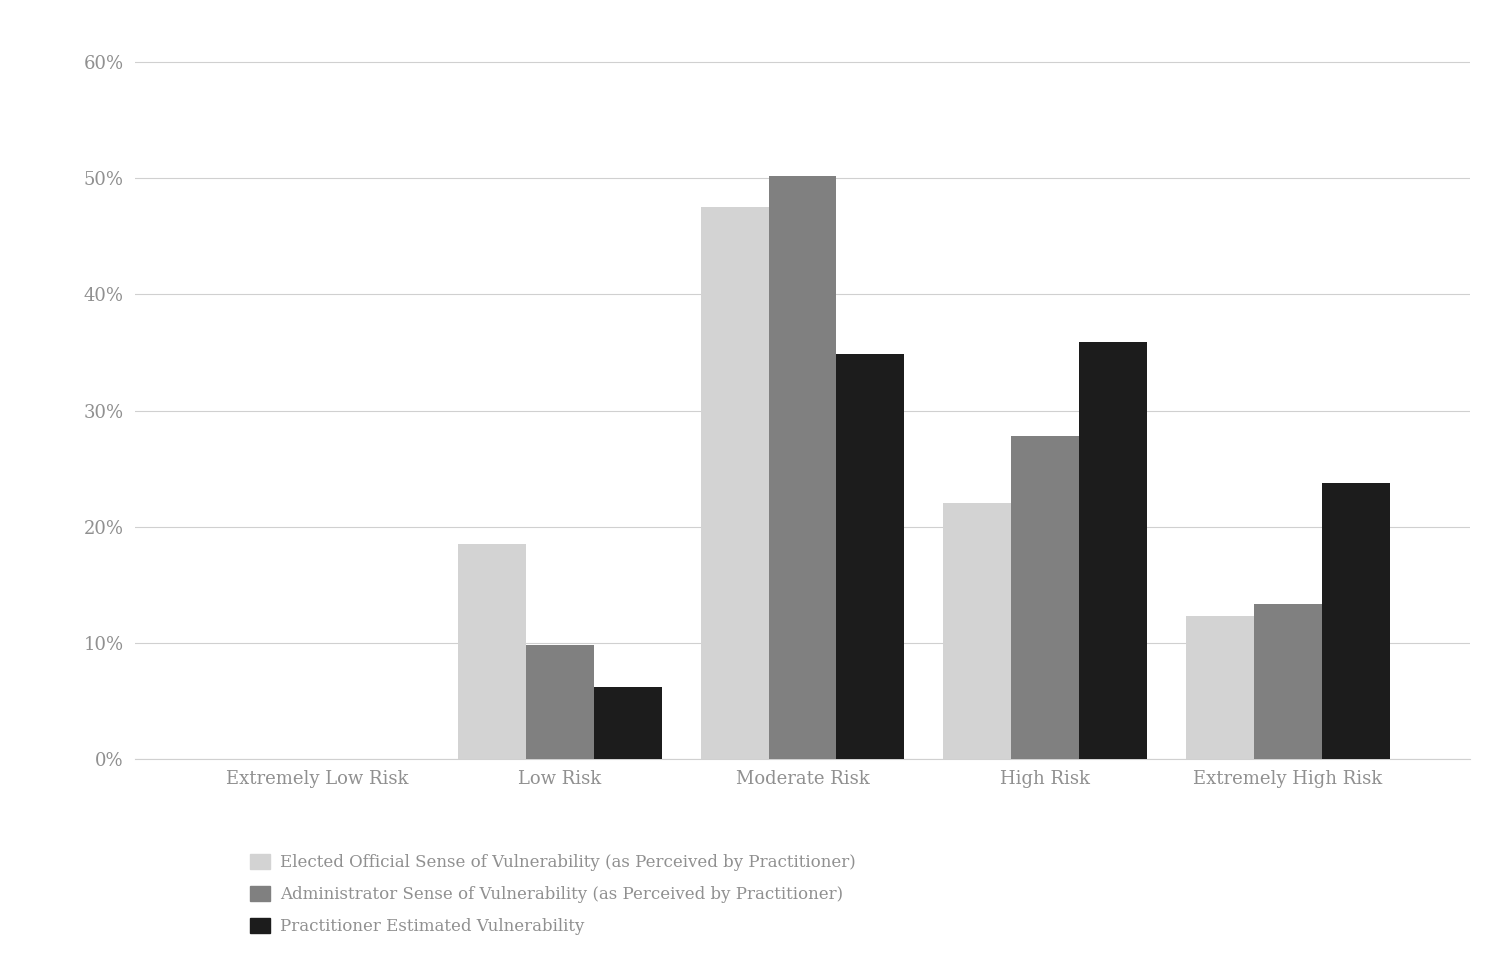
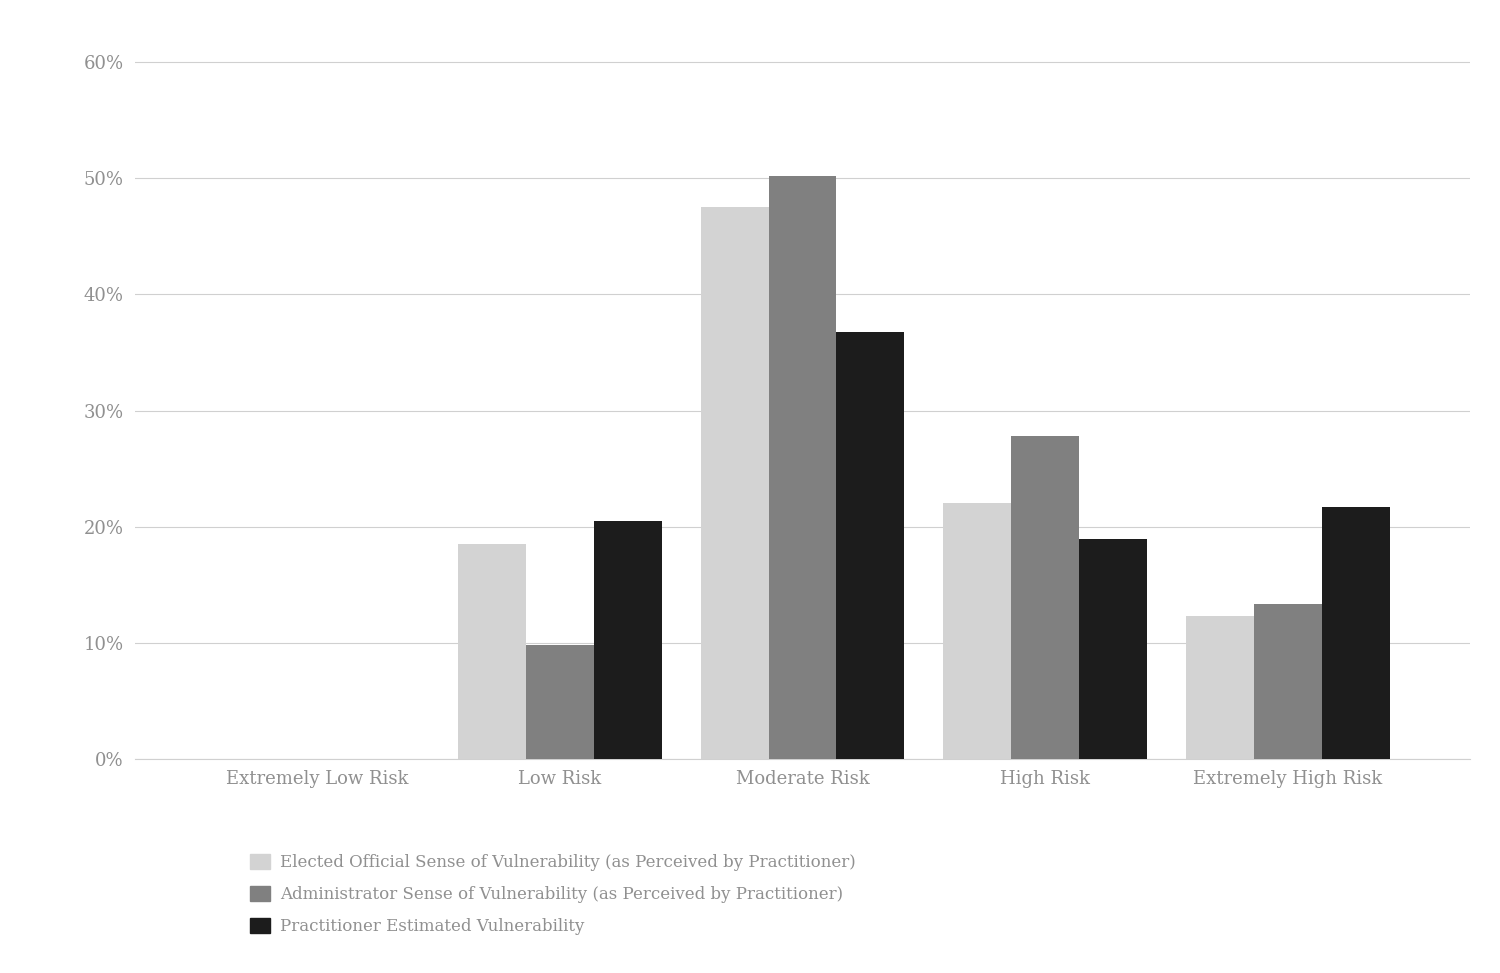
Practitioner Estimated Vulnerability/Low Risk: 6.2% -> 20.5%
Practitioner Estimated Vulnerability/Moderate Risk: 34.9% -> 36.8%
Practitioner Estimated Vulnerability/High Risk: 35.9% -> 18.9%
Practitioner Estimated Vulnerability/Extremely High Risk: 23.8% -> 21.7%
